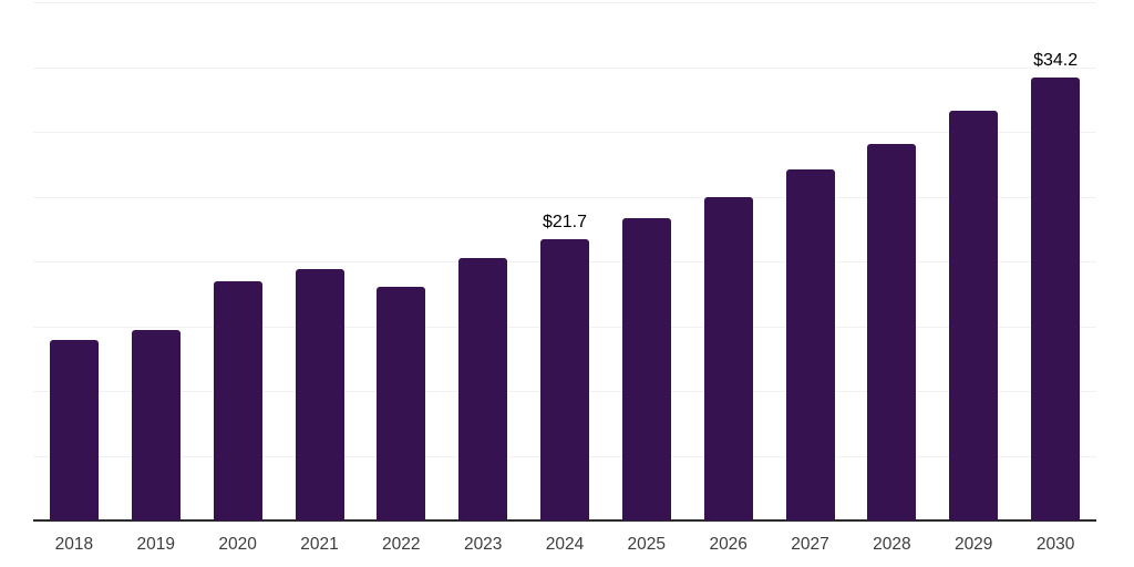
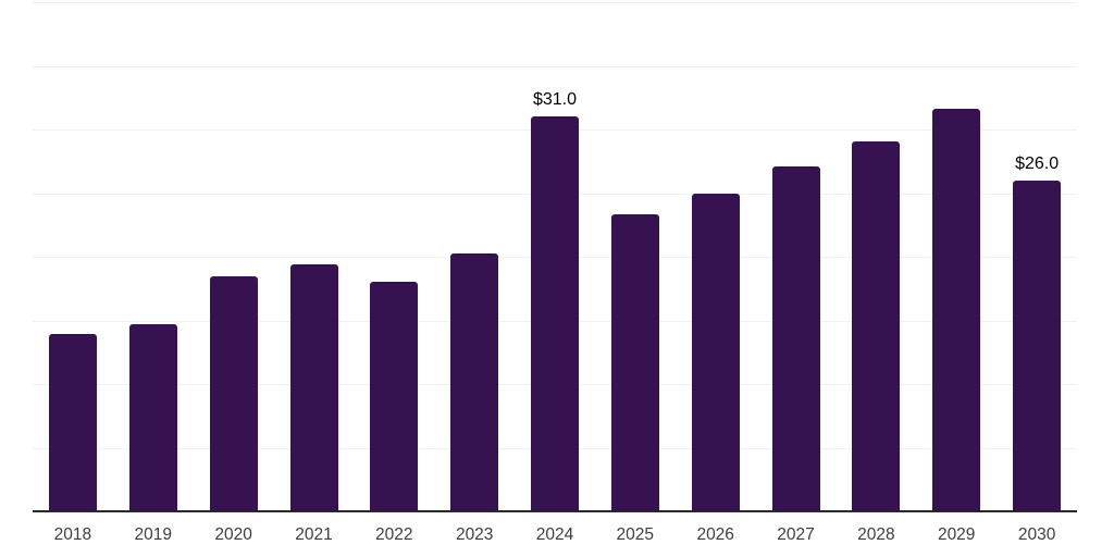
2024: $21.7 -> $31.0
2030: $34.2 -> $26.0
